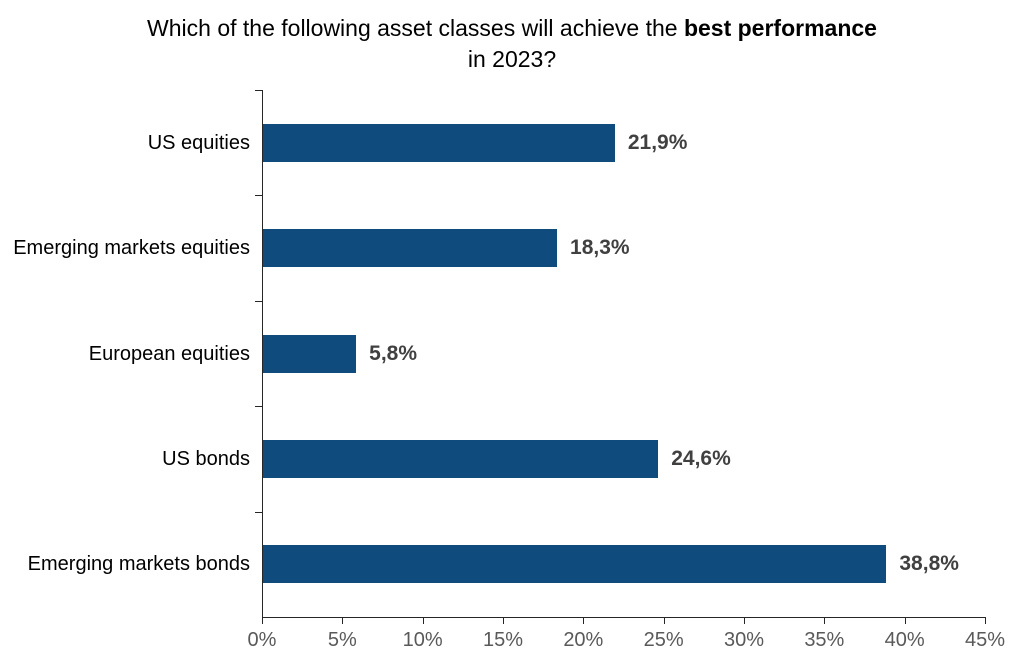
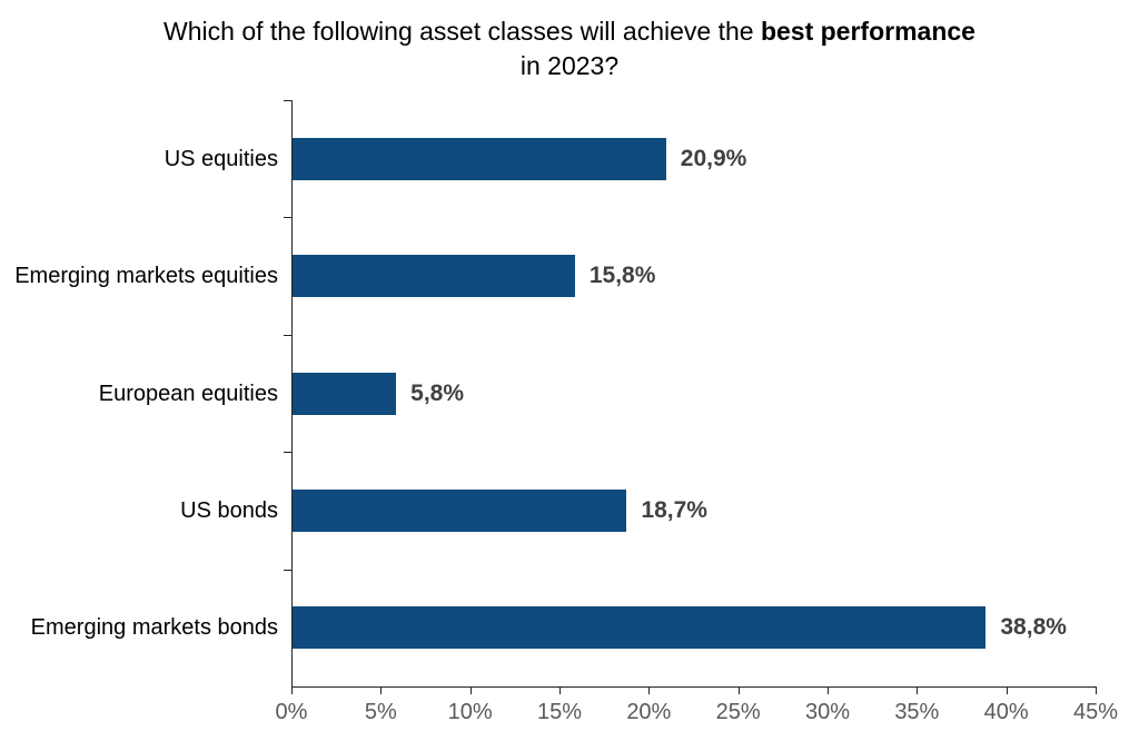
US equities: 21,9% -> 20,9%
Emerging markets equities: 18,3% -> 15,8%
US bonds: 24,6% -> 18,7%
